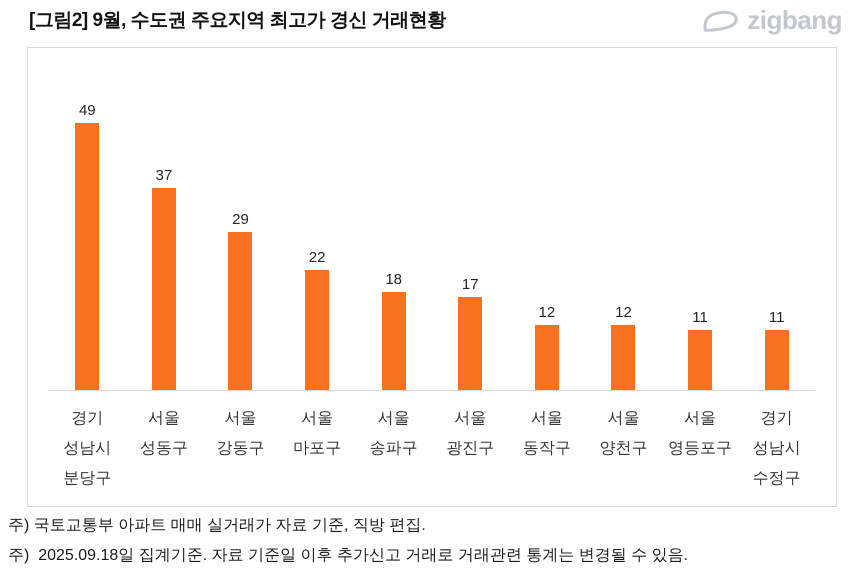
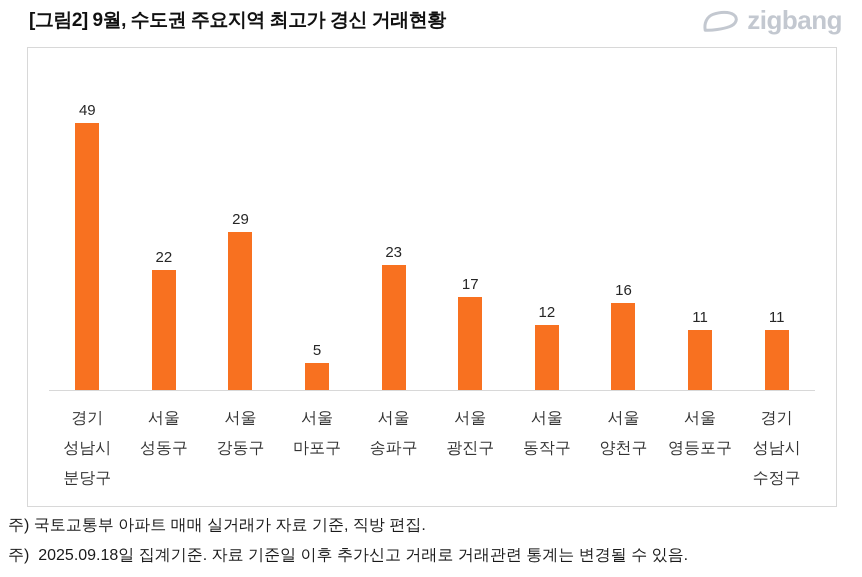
서울 성동구: 37 -> 22
서울 마포구: 22 -> 5
서울 송파구: 18 -> 23
서울 양천구: 12 -> 16
